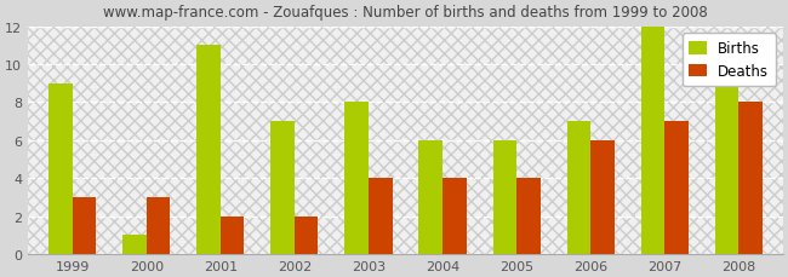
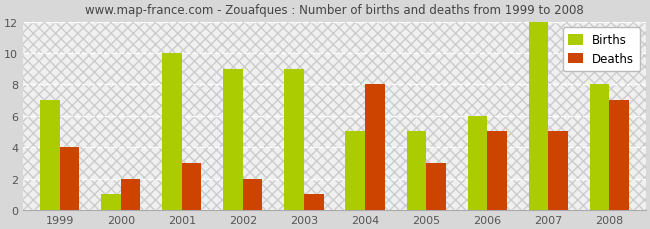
Births/1999: 9 -> 7
Deaths/1999: 3 -> 4
Deaths/2000: 3 -> 2
Births/2001: 11 -> 10
Deaths/2001: 2 -> 3
Births/2002: 7 -> 9
Births/2003: 8 -> 9
Deaths/2003: 4 -> 1
Births/2004: 6 -> 5
Deaths/2004: 4 -> 8
Births/2005: 6 -> 5
Deaths/2005: 4 -> 3
Births/2006: 7 -> 6
Deaths/2006: 6 -> 5
Deaths/2007: 7 -> 5
Births/2008: 9 -> 8
Deaths/2008: 8 -> 7
